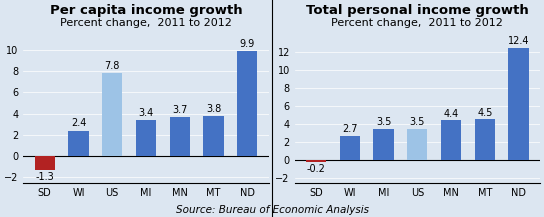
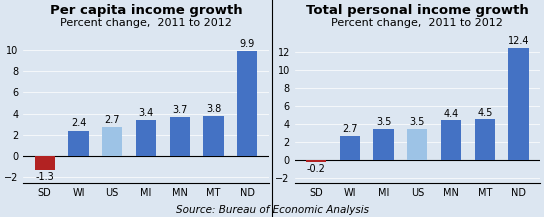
Per capita income growth/US: 7.8 -> 2.7
